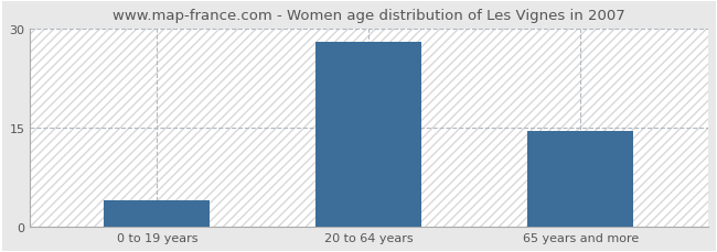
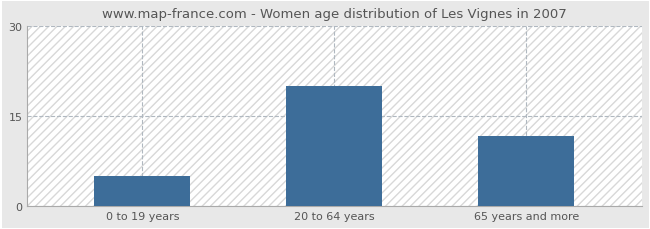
0 to 19 years: 4.0 -> 5.0
20 to 64 years: 28.0 -> 20.0
65 years and more: 14.5 -> 11.6
